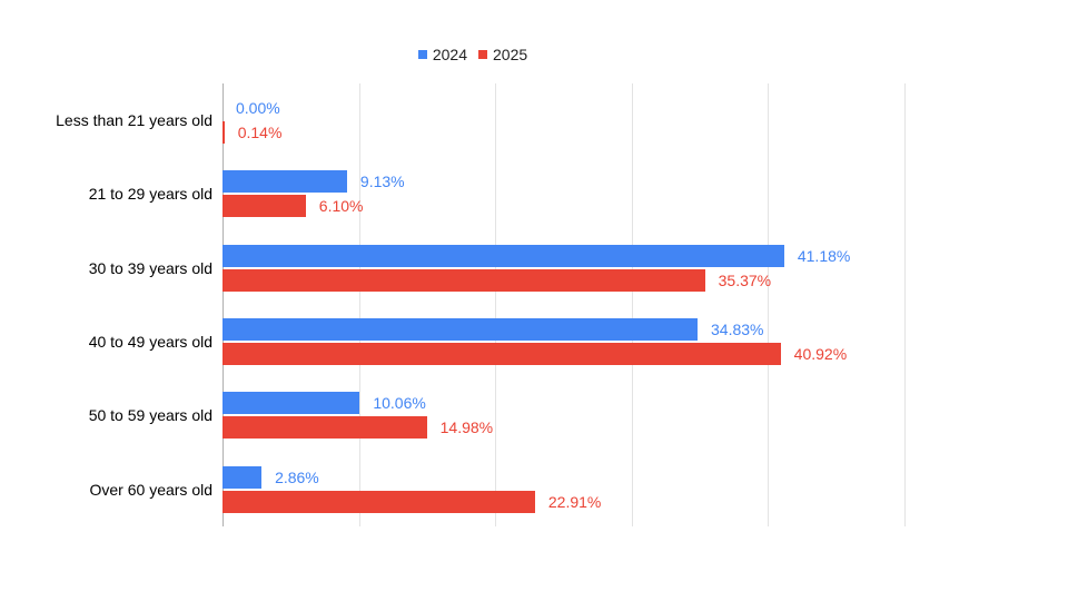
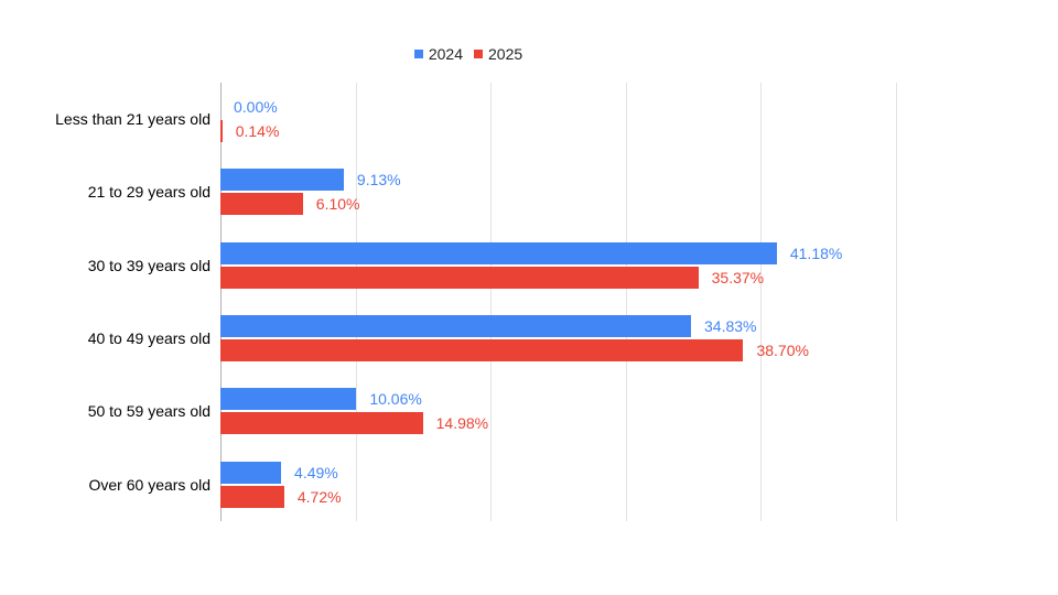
2025/40 to 49 years old: 40.92% -> 38.70%
2024/Over 60 years old: 2.86% -> 4.49%
2025/Over 60 years old: 22.91% -> 4.72%
